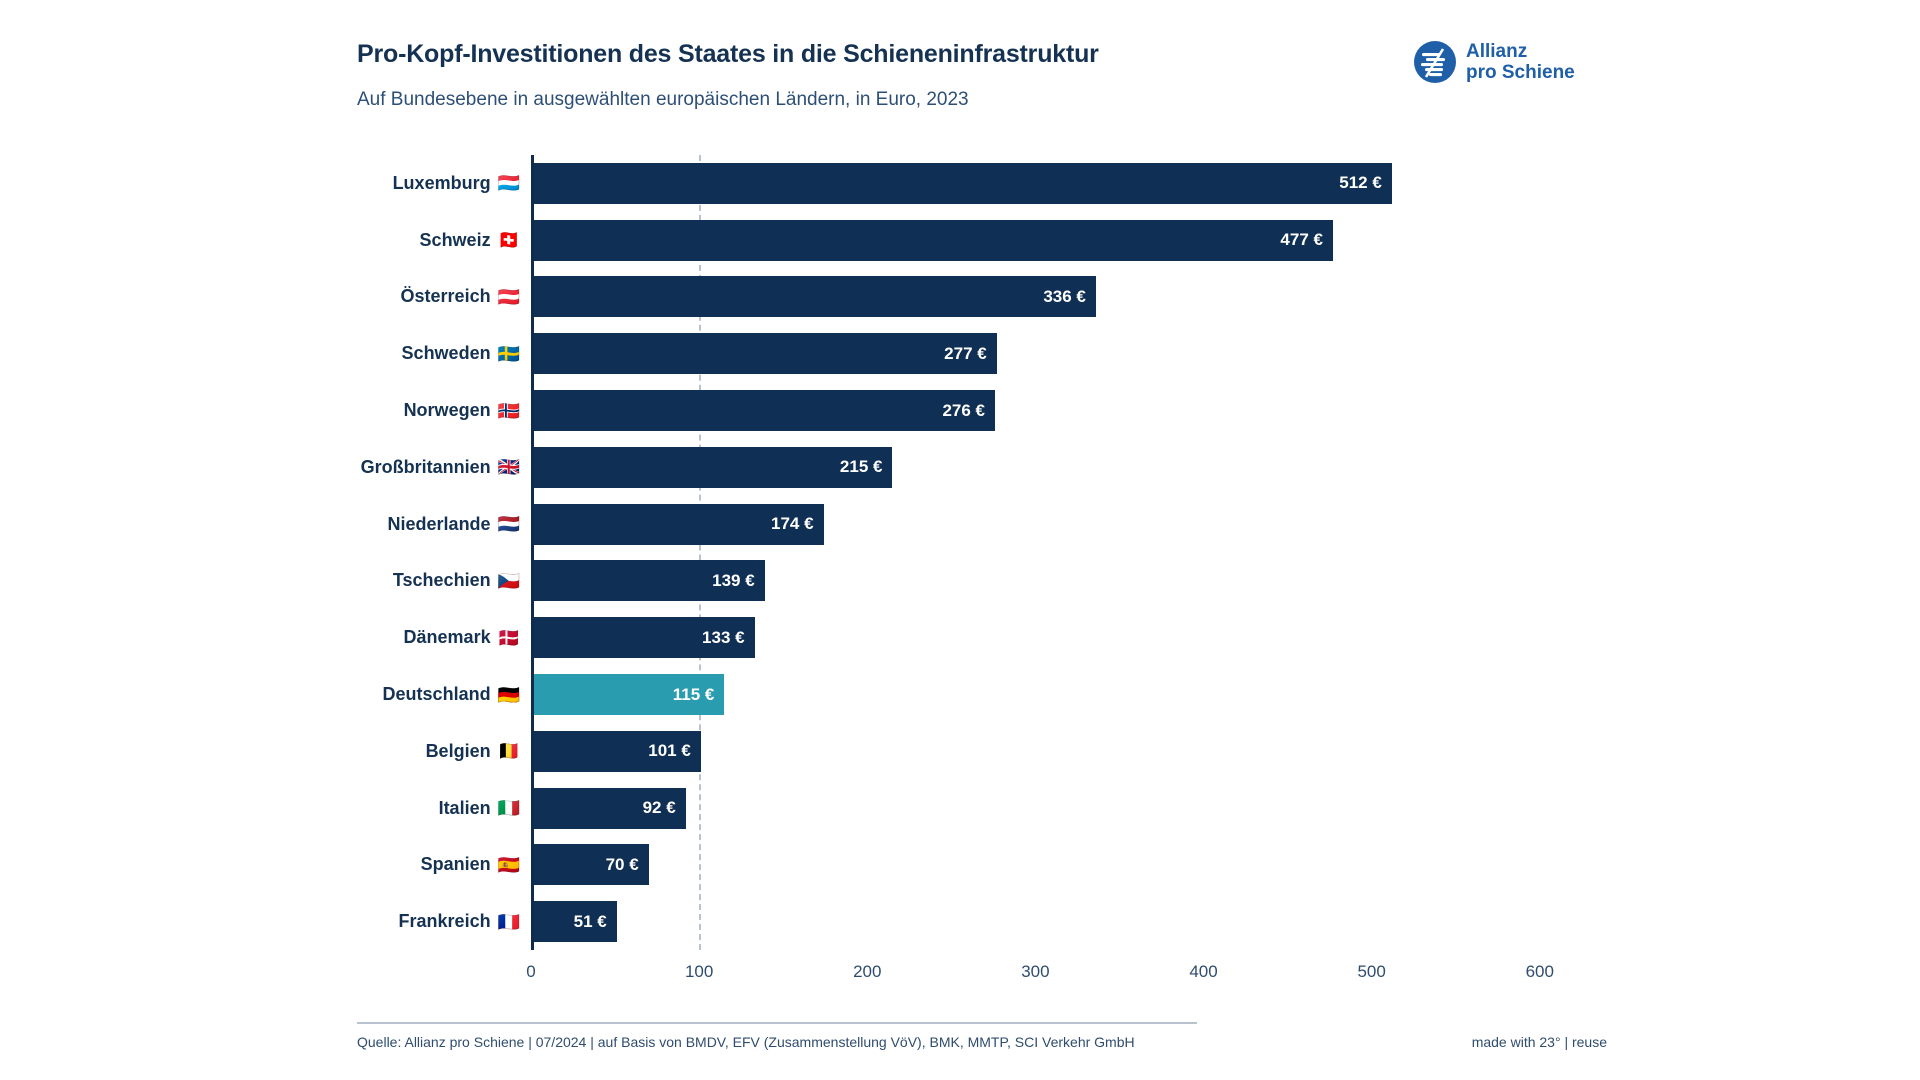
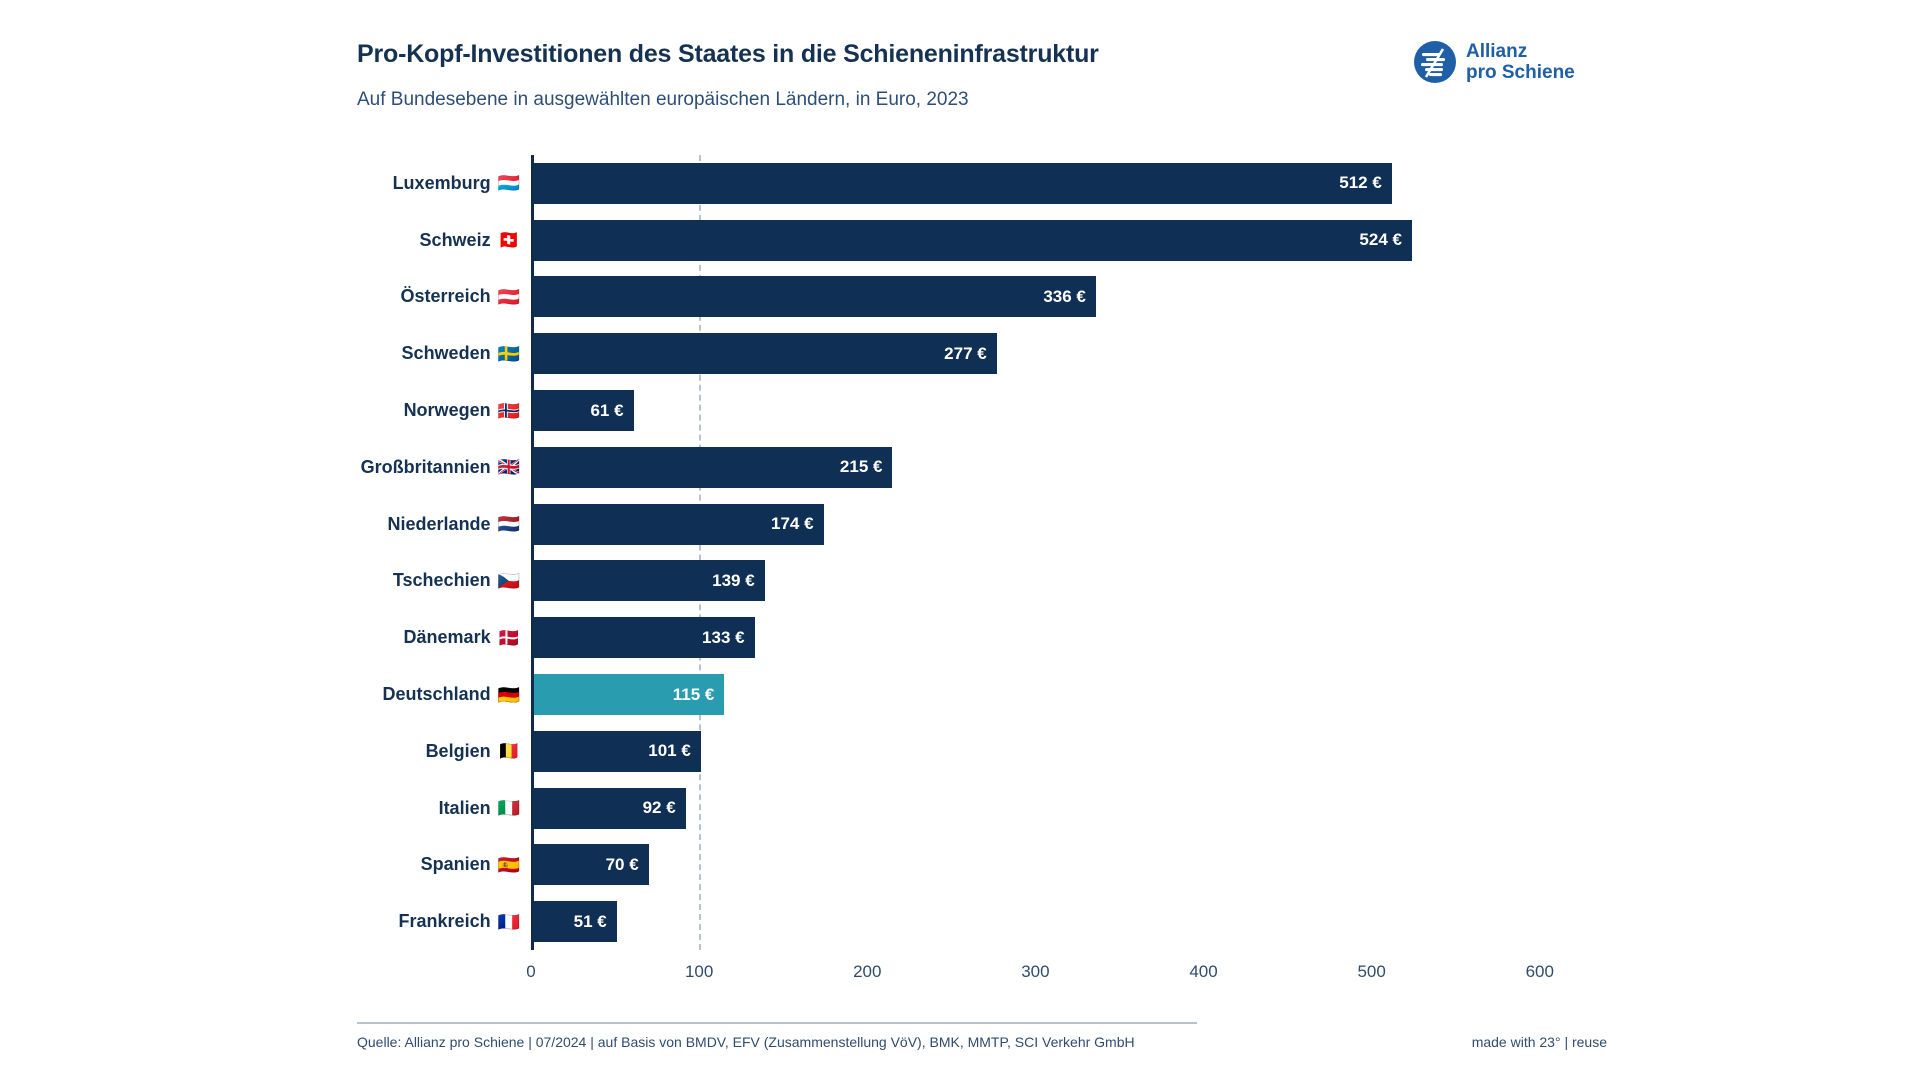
Schweiz: 477 -> 524
Norwegen: 276 -> 61
